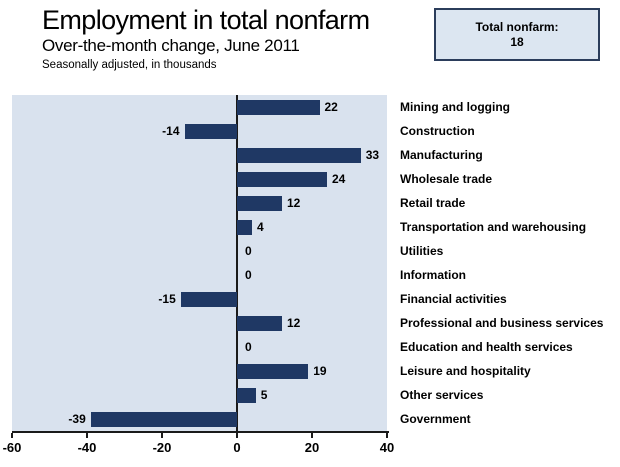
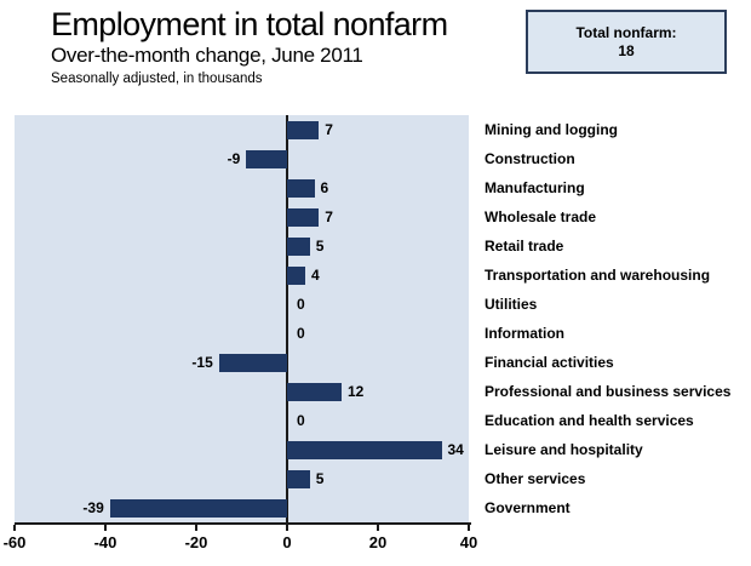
Mining and logging: 22 -> 7
Construction: -14 -> -9
Manufacturing: 33 -> 6
Wholesale trade: 24 -> 7
Retail trade: 12 -> 5
Leisure and hospitality: 19 -> 34
